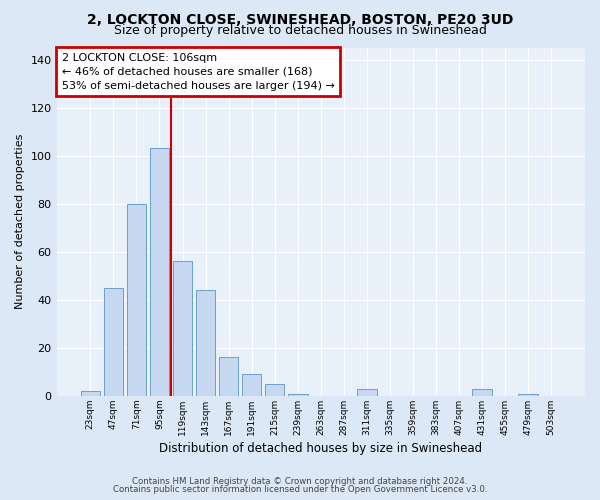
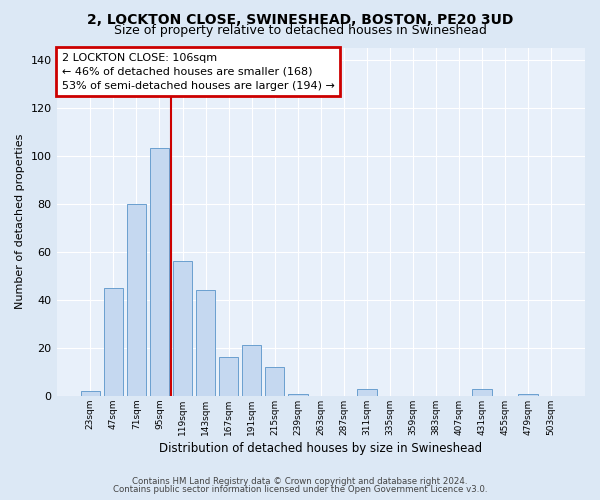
191sqm: 9 -> 21
215sqm: 5 -> 12
